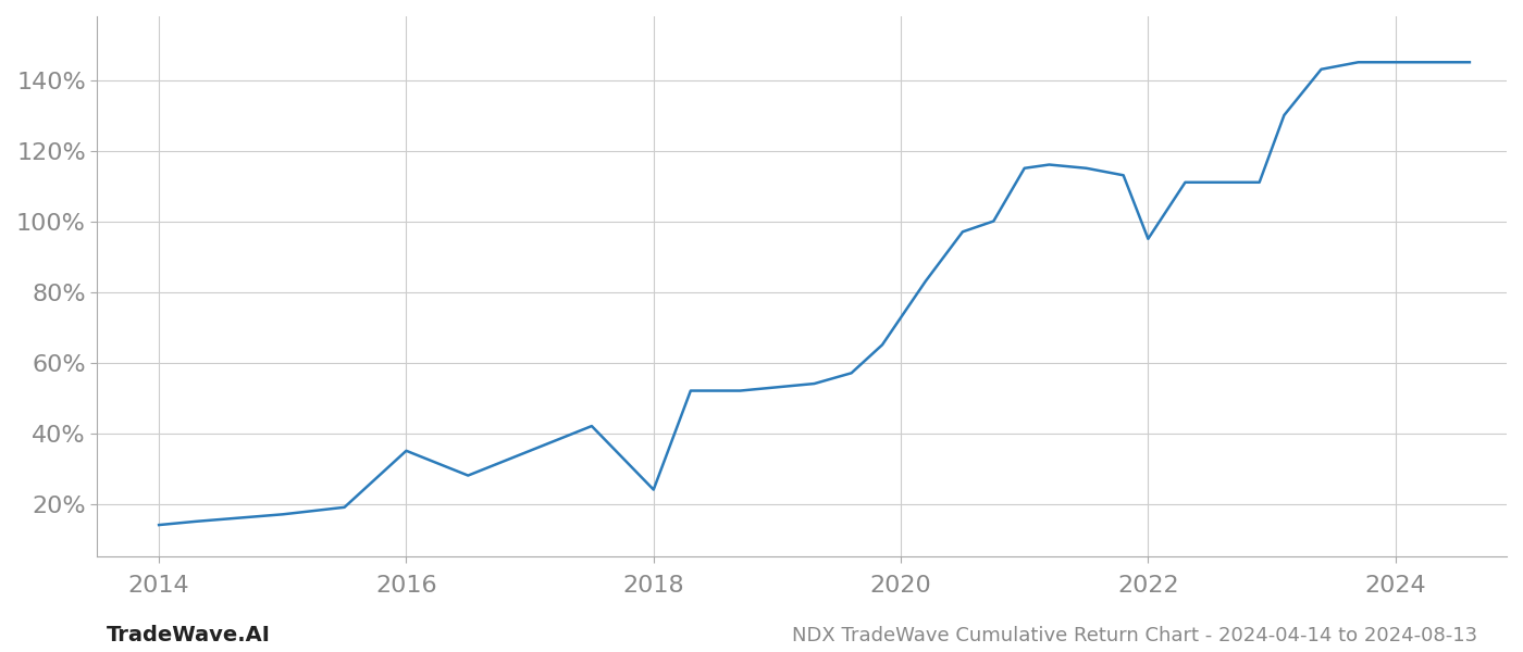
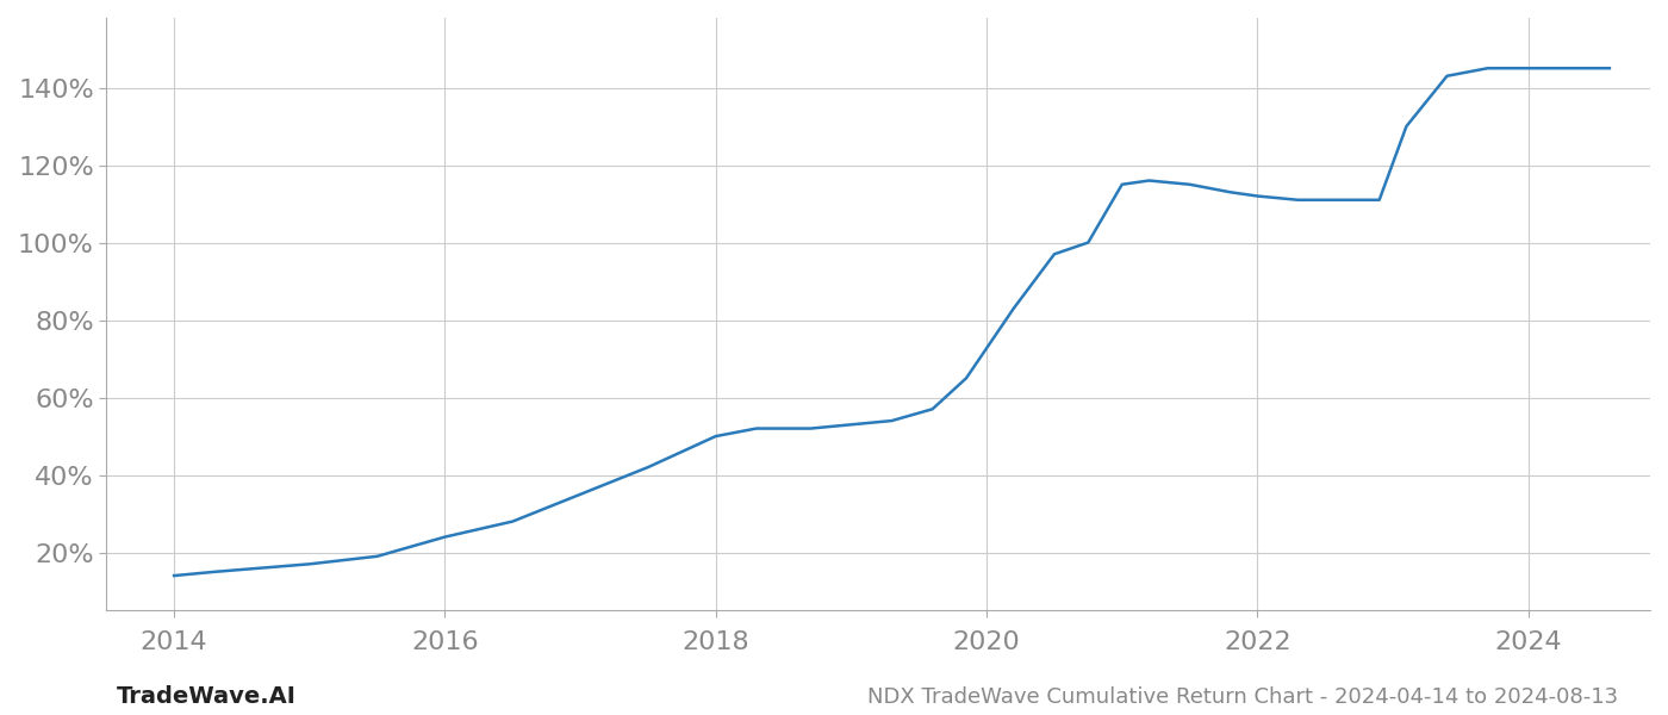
2016: 35% -> 24%
2018: 24% -> 50%
2022: 95% -> 112%
